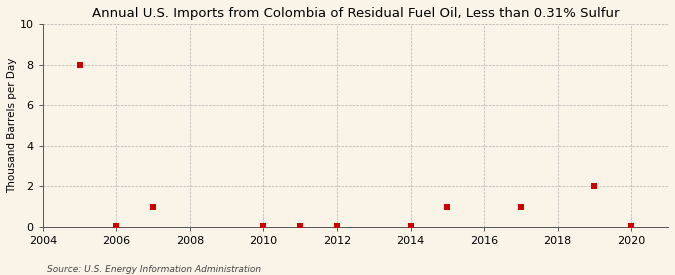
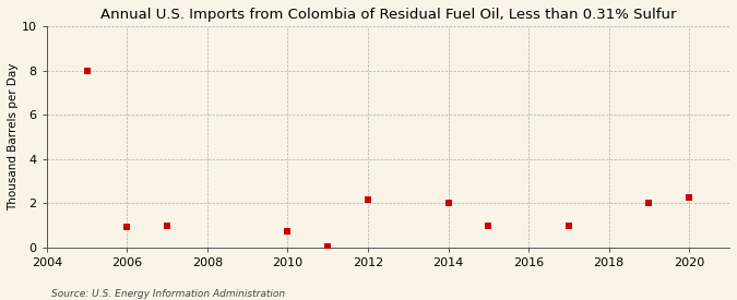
2006: 0.05 -> 0.95
2010: 0.05 -> 0.75
2012: 0.07 -> 2.15
2014: 0.05 -> 2.00
2020: 0.05 -> 2.25
